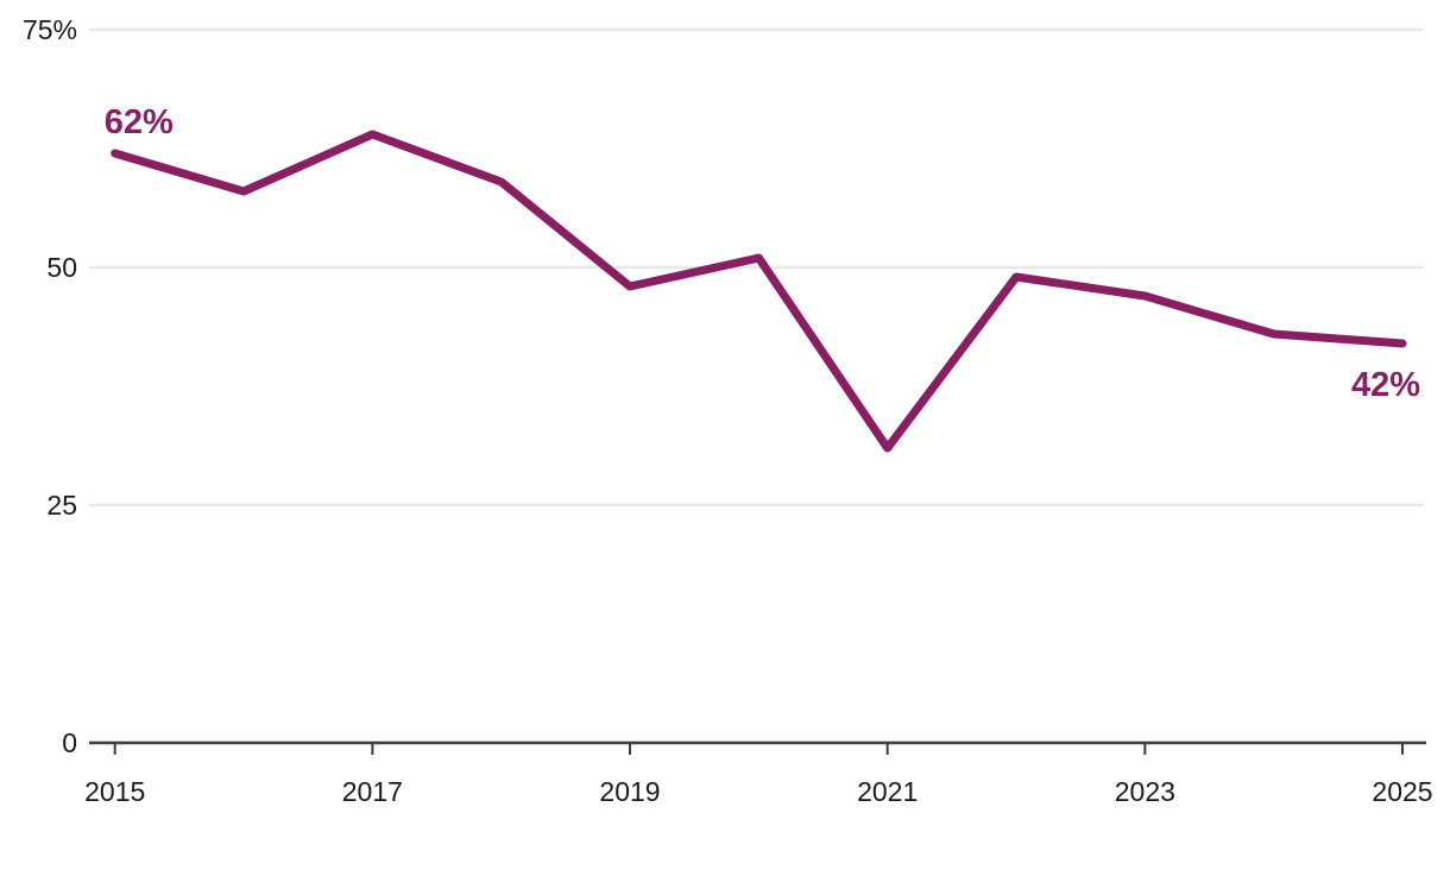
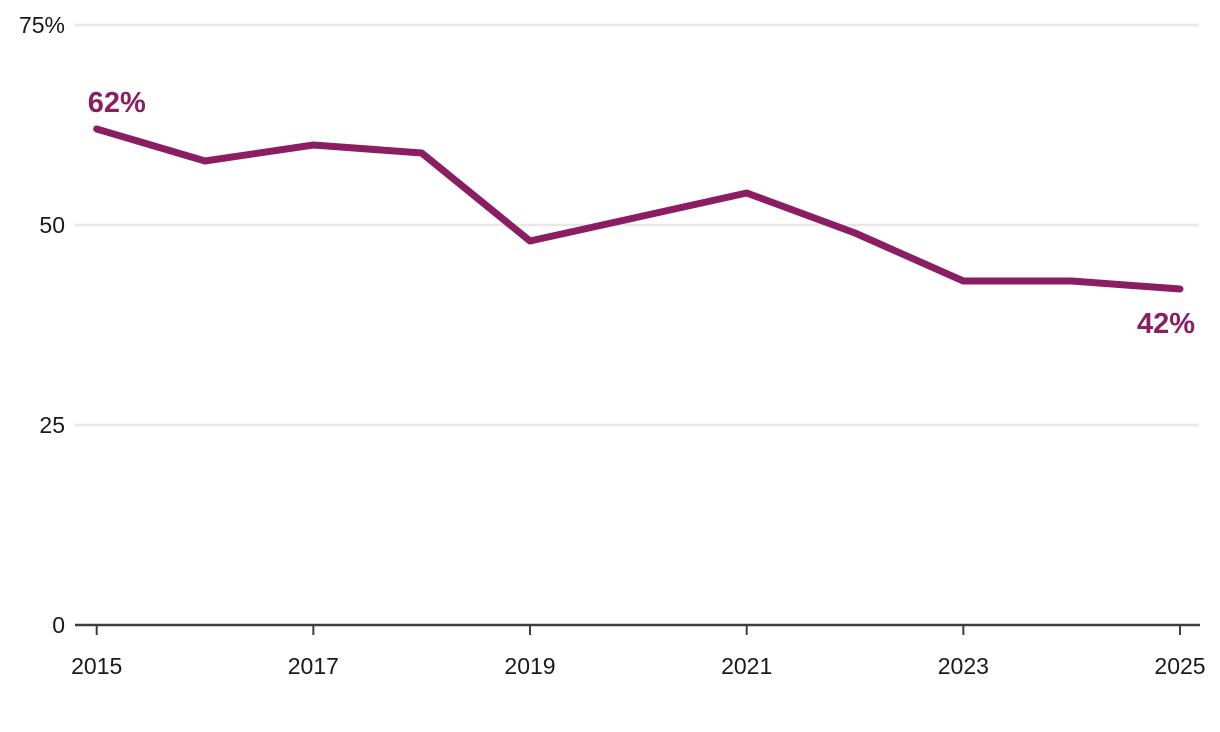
2017: 64% -> 60%
2021: 31% -> 54%
2023: 47% -> 43%
